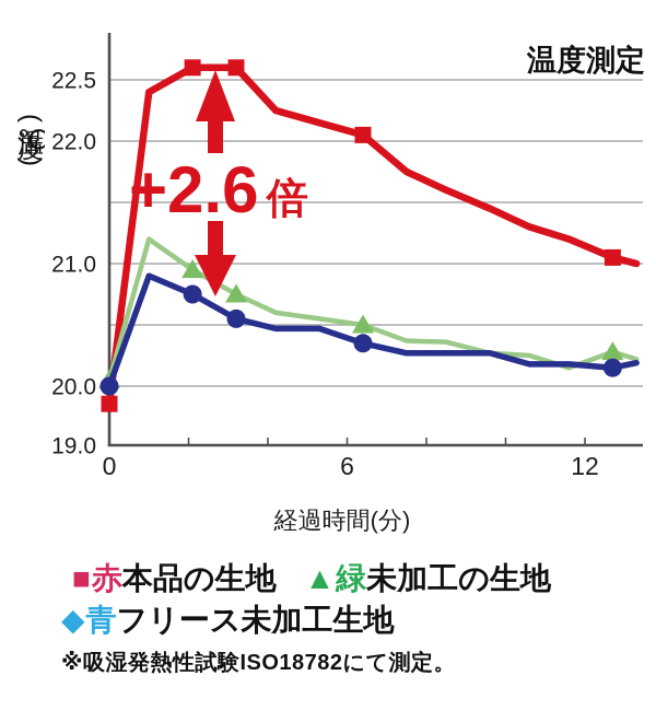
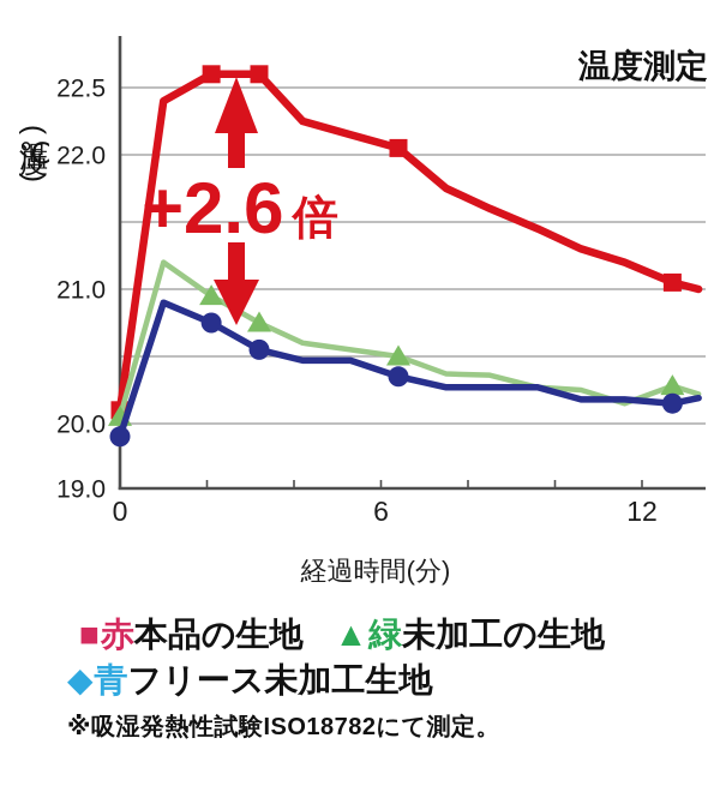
本品の生地/0: 19.7 -> 20.1
フリース未加工生地/0: 20.0 -> 19.8
